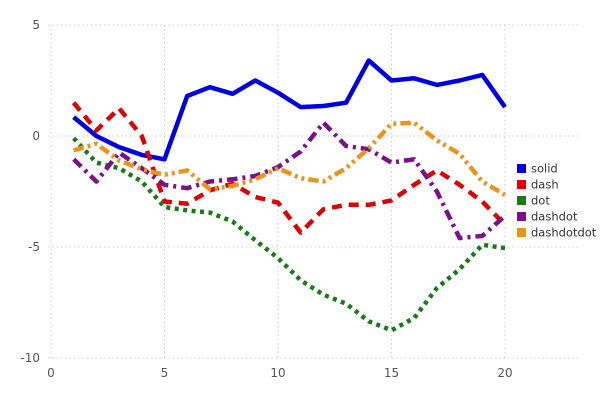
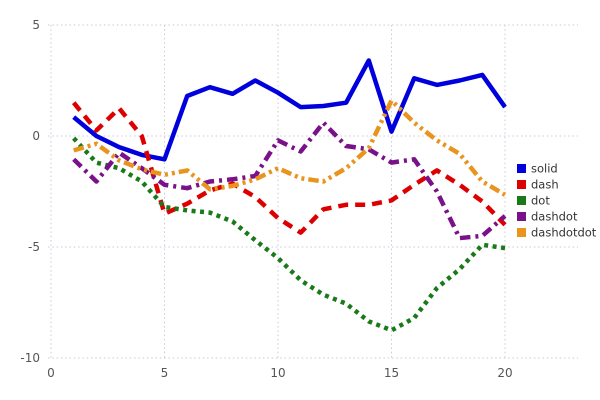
dash/5: -3.0 -> -3.5
dash/10: -3.0 -> -3.7
dashdot/10: -1.4 -> -0.2
solid/15: 2.5 -> 0.2
dashdotdot/15: 0.6 -> 1.6
